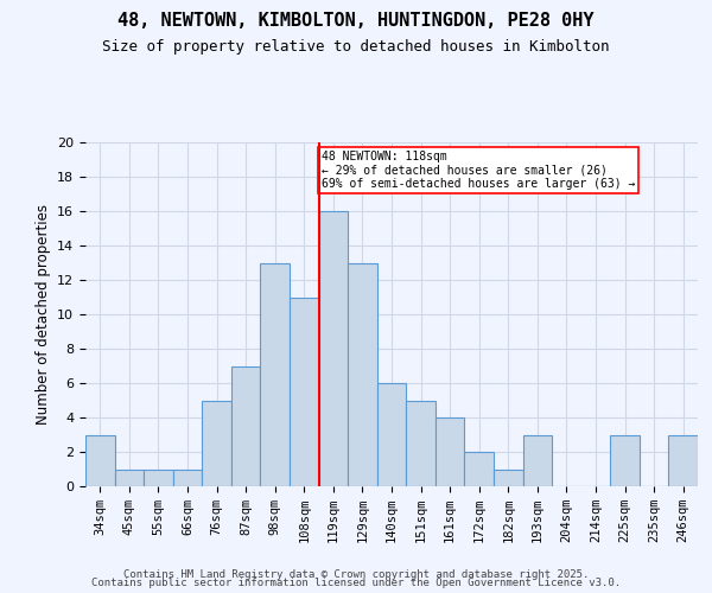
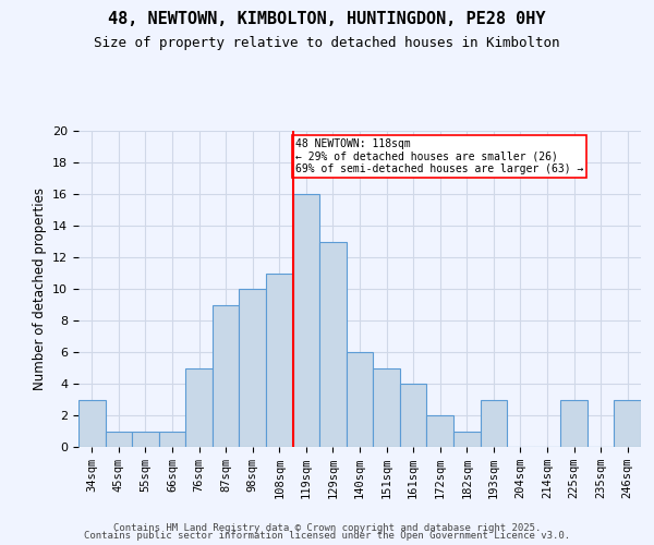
87sqm: 7 -> 9
98sqm: 13 -> 10
